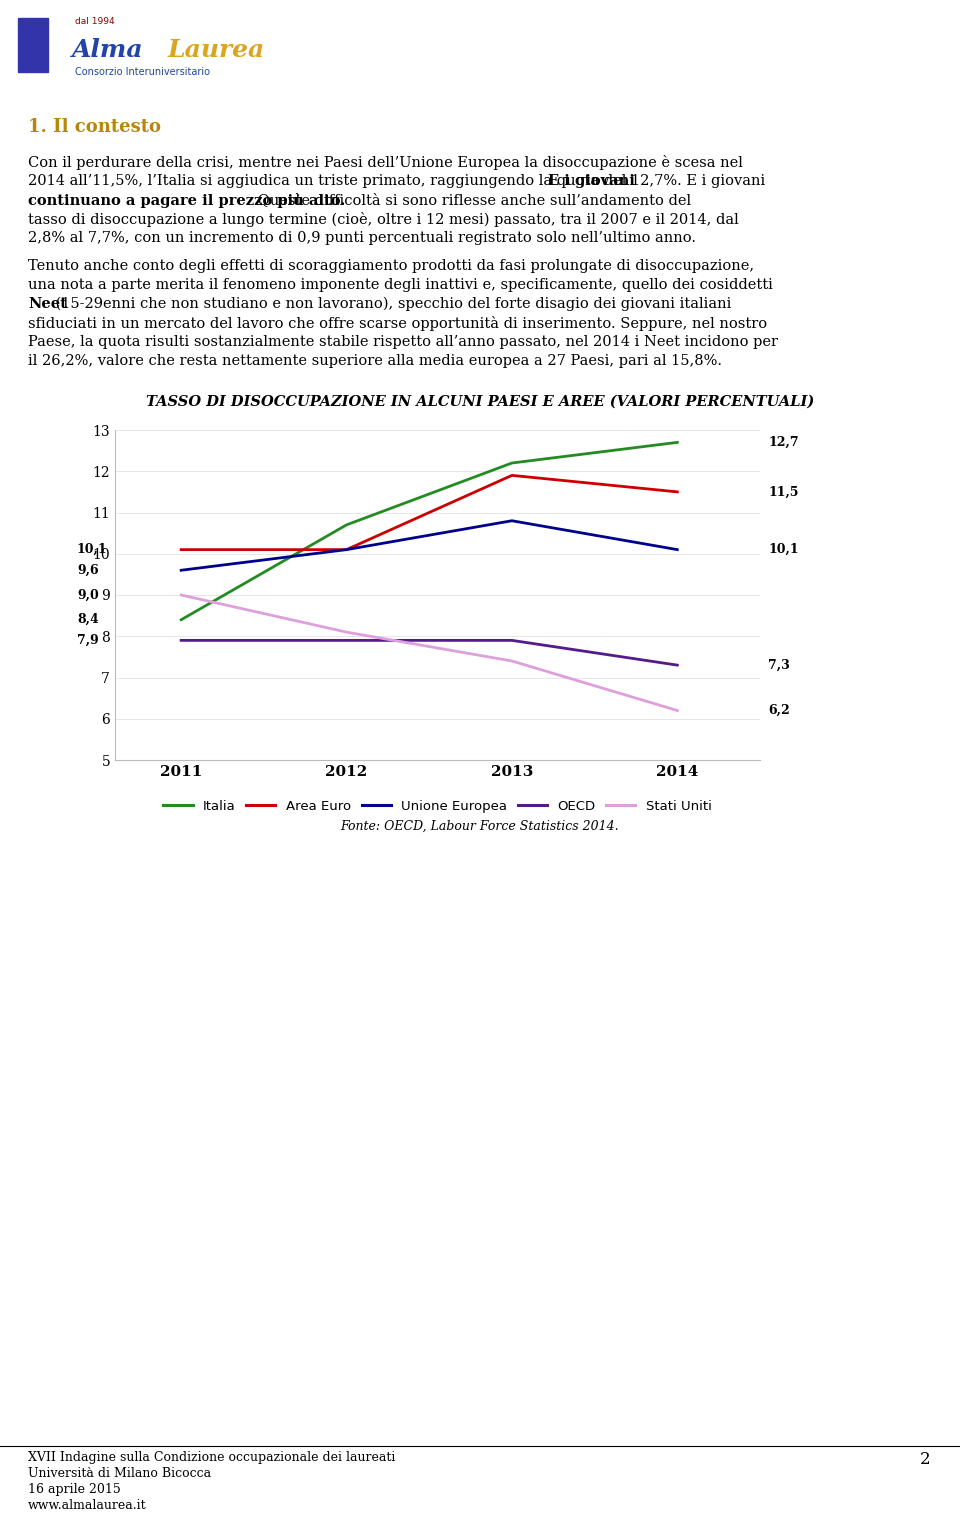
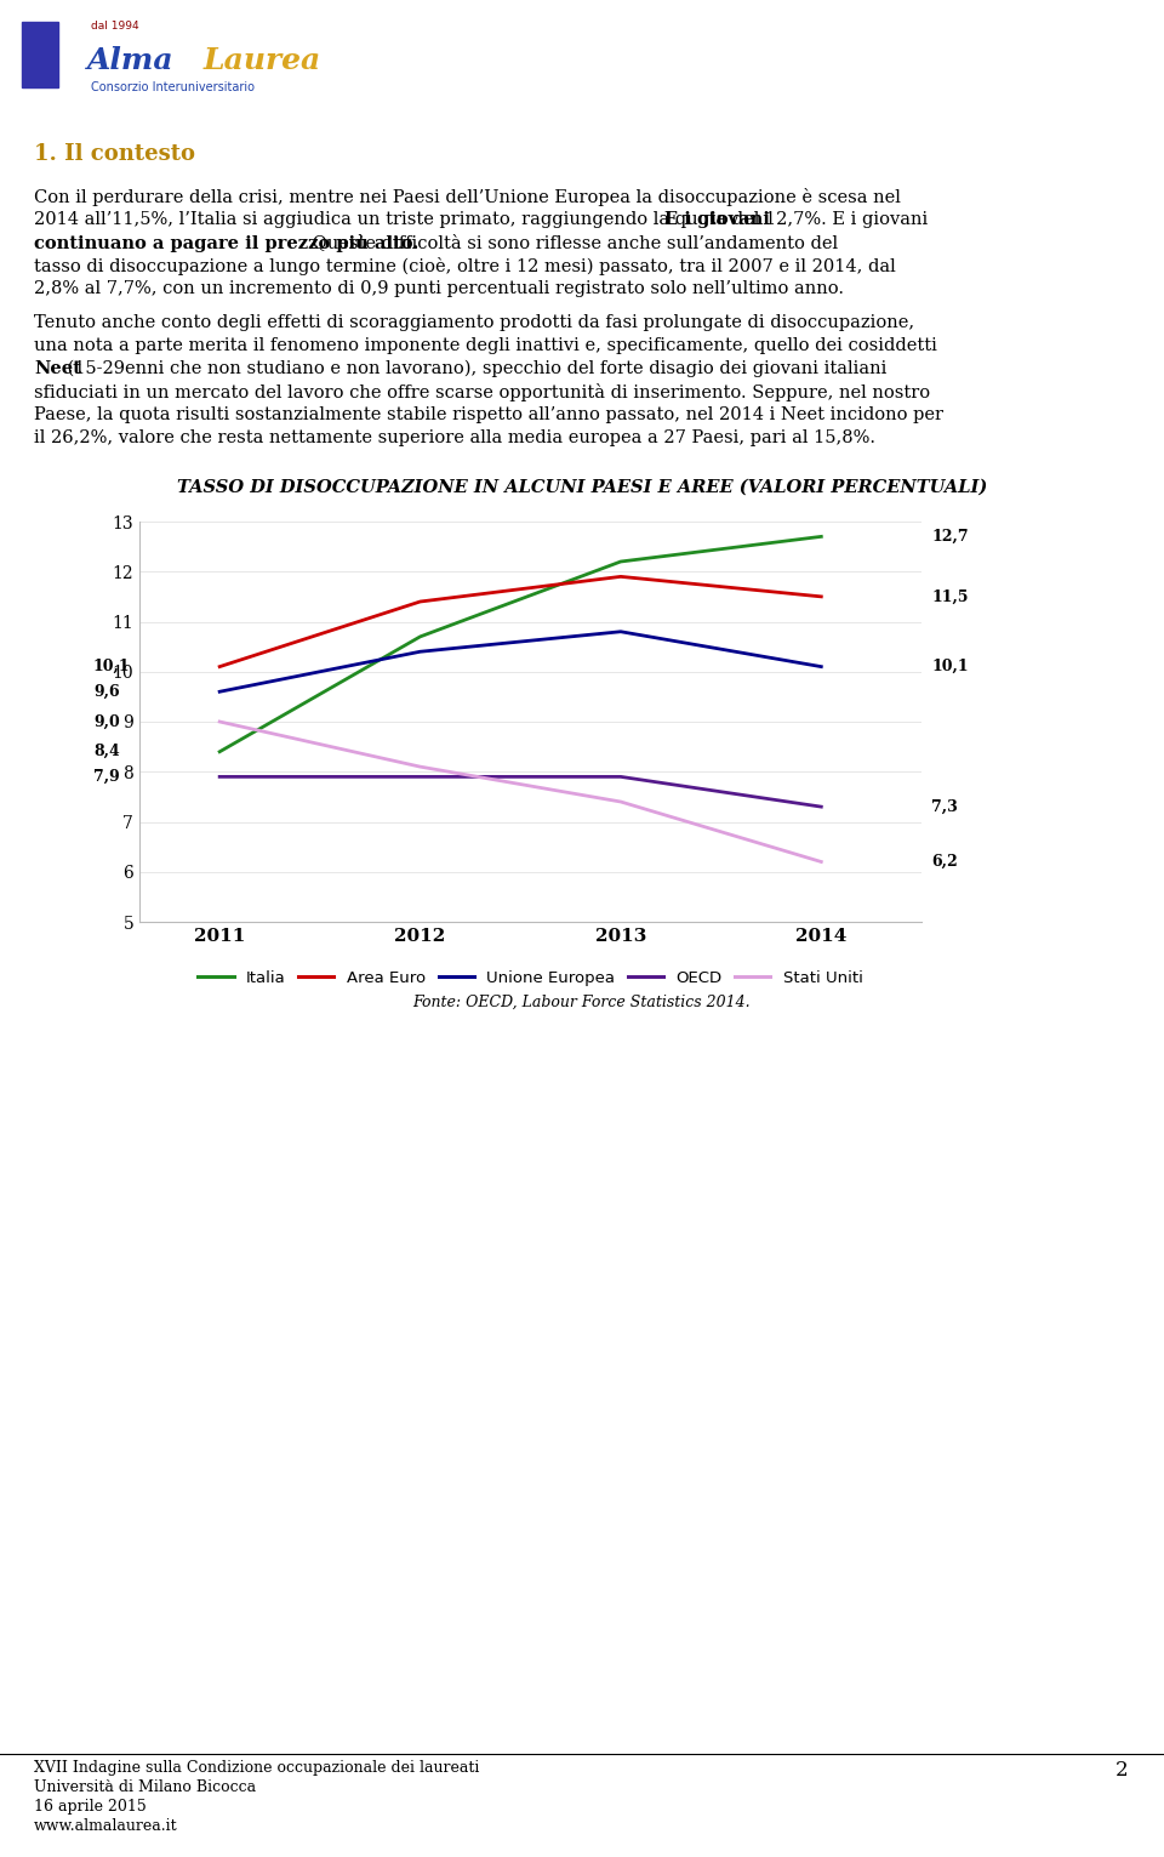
Area Euro/2012: 10.1 -> 11.4
Unione Europea/2012: 10.1 -> 10.4
